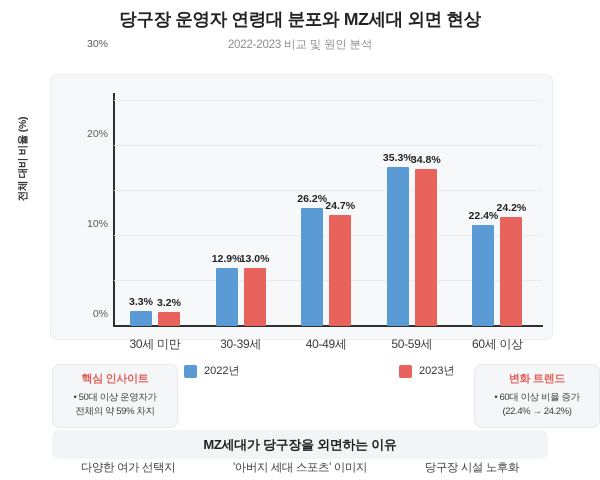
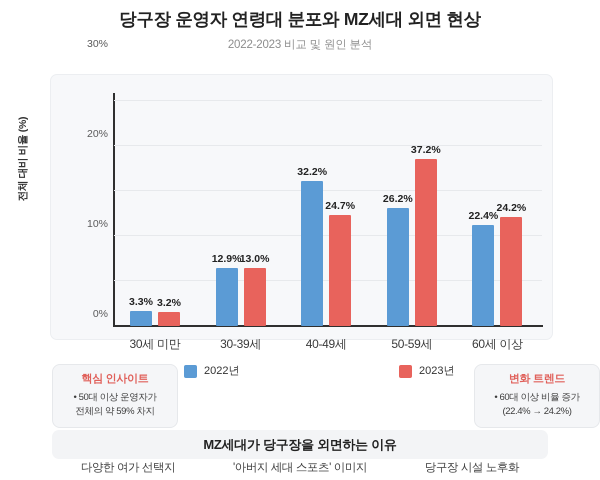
2022년/40-49세: 26.2% -> 32.2%
2022년/50-59세: 35.3% -> 26.2%
2023년/50-59세: 34.8% -> 37.2%
